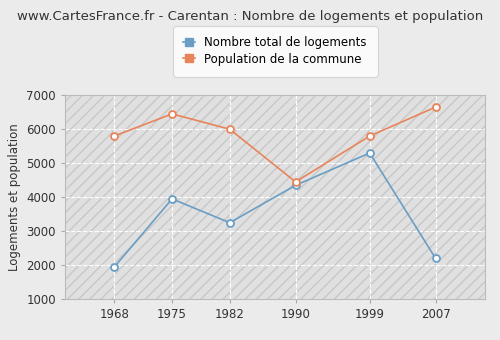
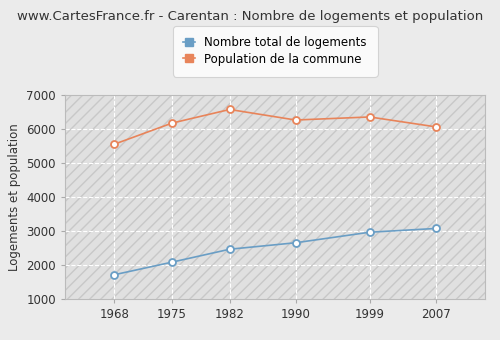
Nombre total de logements/1968: 1950 -> 1720
Population de la commune/1968: 5800 -> 5560
Nombre total de logements/1975: 3950 -> 2090
Population de la commune/1975: 6450 -> 6180
Nombre total de logements/1982: 3250 -> 2470
Population de la commune/1982: 6000 -> 6580
Nombre total de logements/1990: 4350 -> 2660
Population de la commune/1990: 4450 -> 6270
Nombre total de logements/1999: 5300 -> 2970
Population de la commune/1999: 5800 -> 6360
Nombre total de logements/2007: 2200 -> 3080
Population de la commune/2007: 6650 -> 6070
